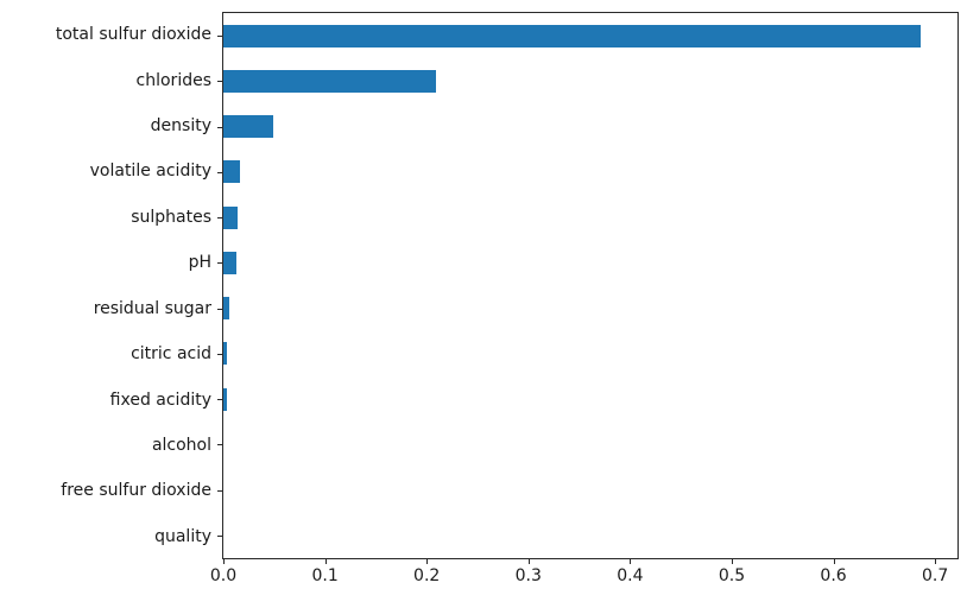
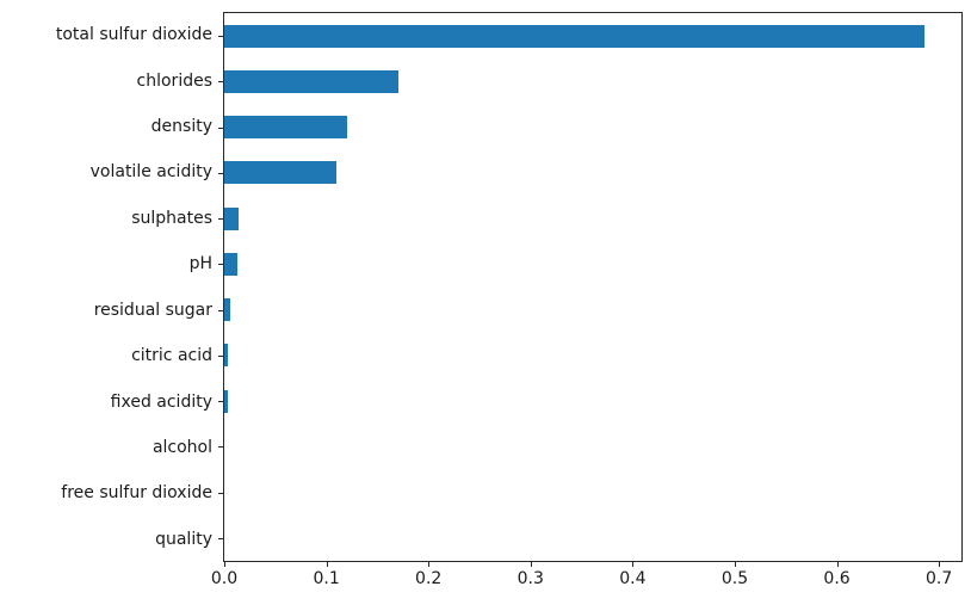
chlorides: 0.21 -> 0.17
density: 0.05 -> 0.12
volatile acidity: 0.02 -> 0.11
